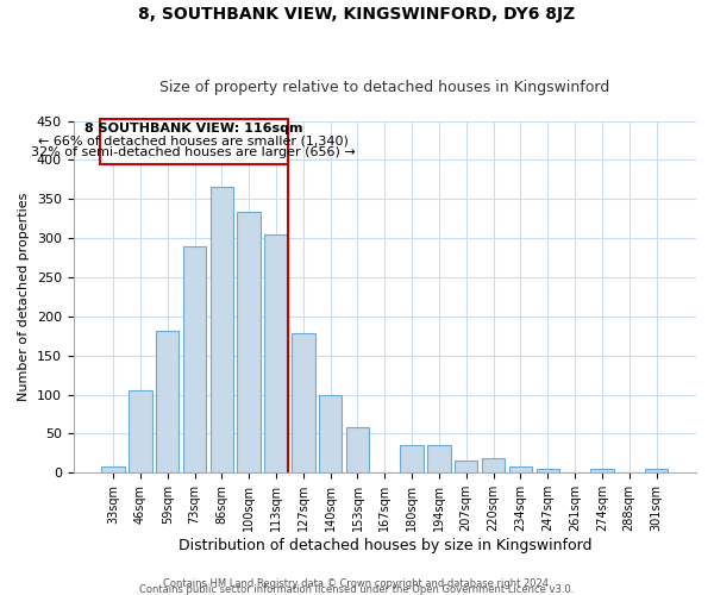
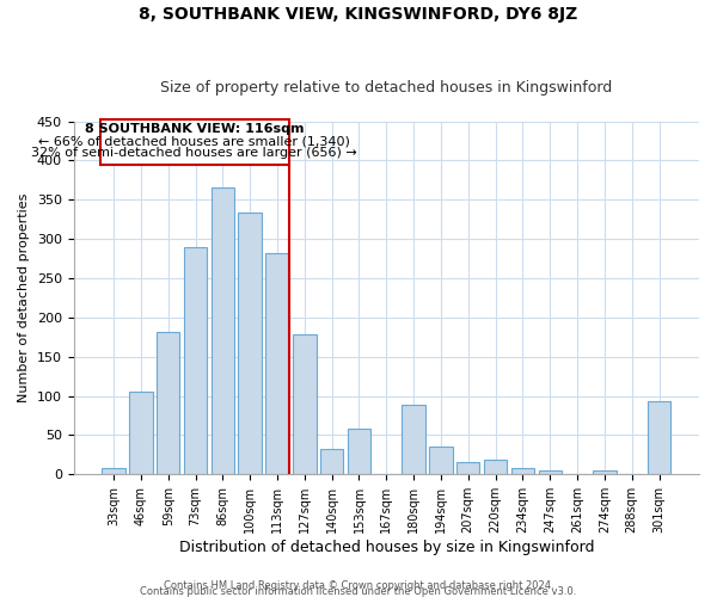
113sqm: 305 -> 282
140sqm: 100 -> 32
180sqm: 36 -> 88
301sqm: 5 -> 94
